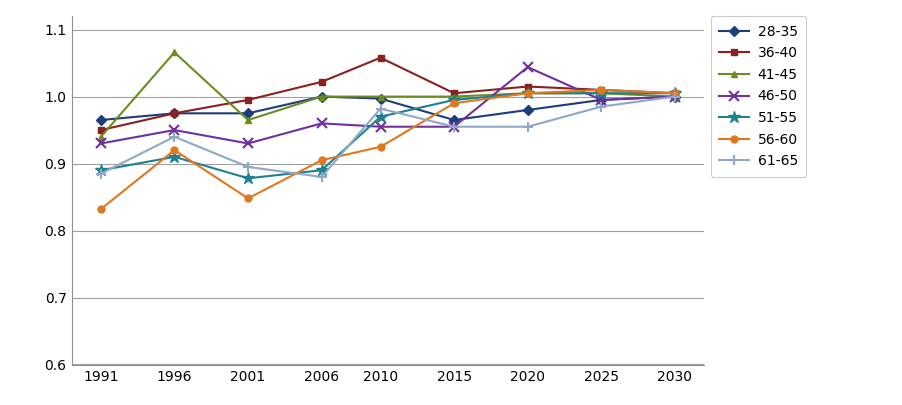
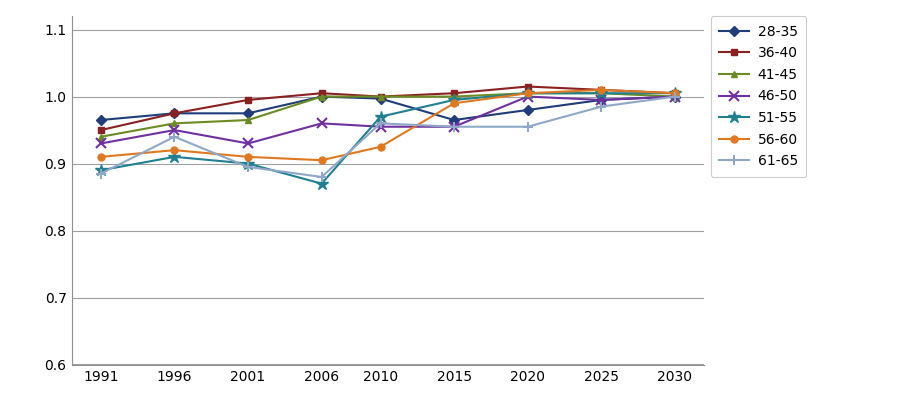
56-60/1991: 0.832 -> 0.910
41-45/1996: 1.066 -> 0.960
51-55/2001: 0.878 -> 0.900
56-60/2001: 0.848 -> 0.910
36-40/2006: 1.022 -> 1.005
51-55/2006: 0.890 -> 0.870
36-40/2010: 1.058 -> 1.000
61-65/2010: 0.982 -> 0.960
46-50/2020: 1.044 -> 1.000
